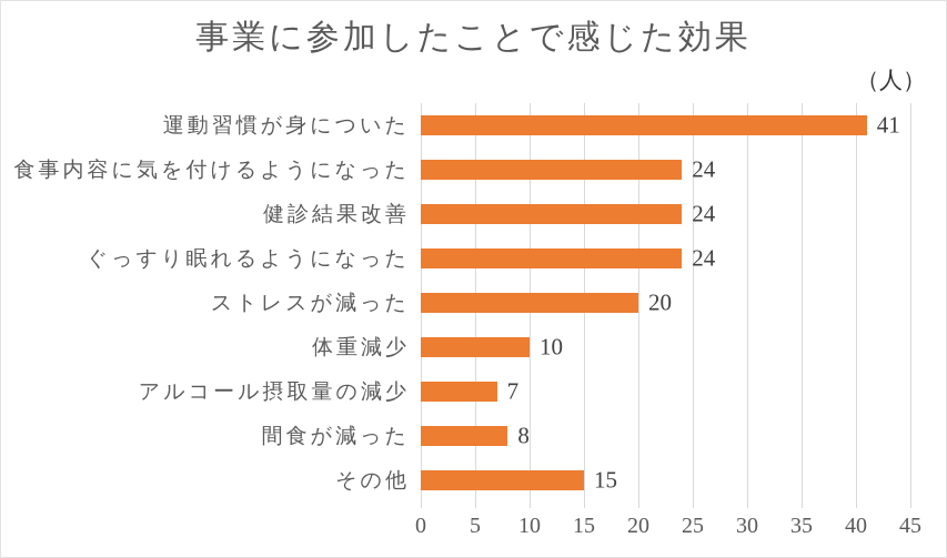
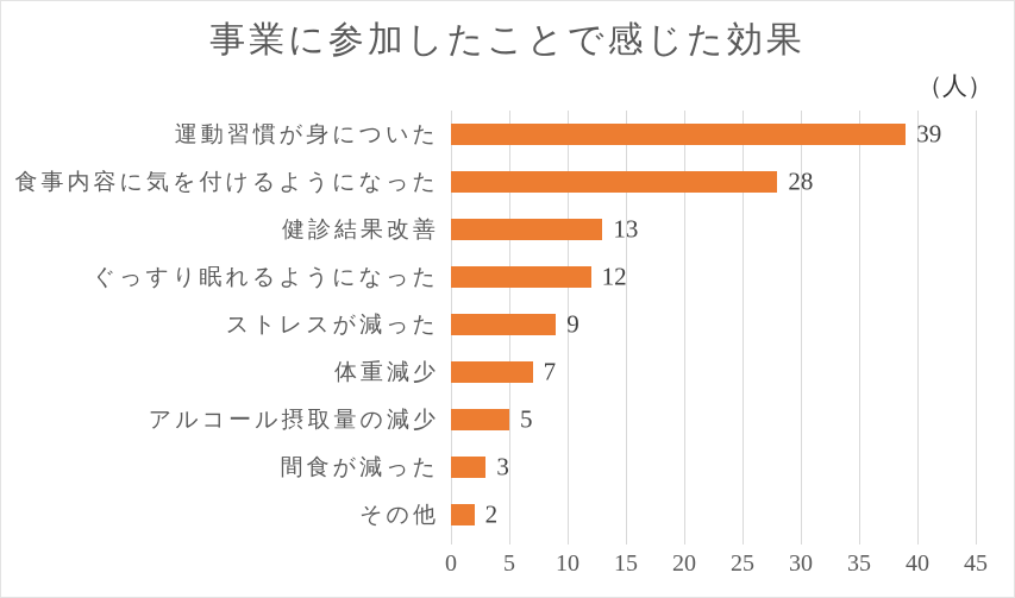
運動習慣が身についた: 41 -> 39
食事内容に気を付けるようになった: 24 -> 28
健診結果改善: 24 -> 13
ぐっすり眠れるようになった: 24 -> 12
ストレスが減った: 20 -> 9
体重減少: 10 -> 7
アルコール摂取量の減少: 7 -> 5
間食が減った: 8 -> 3
その他: 15 -> 2
